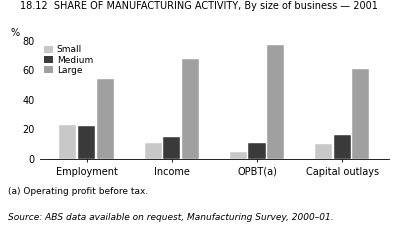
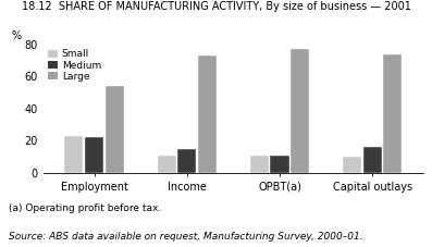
Large/Income: 68 -> 73
Small/OPBT(a): 5 -> 11
Large/Capital outlays: 61 -> 74
